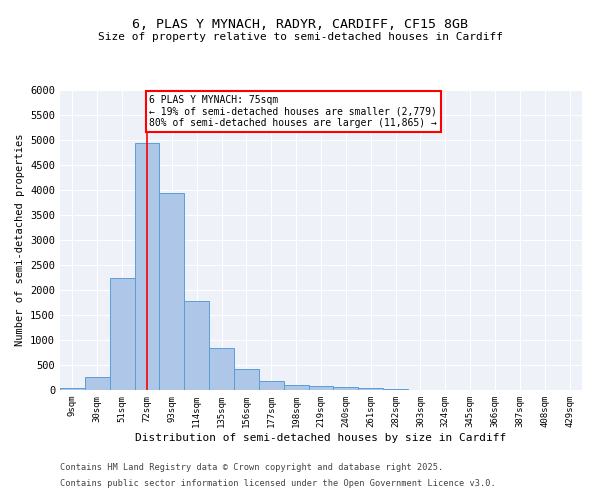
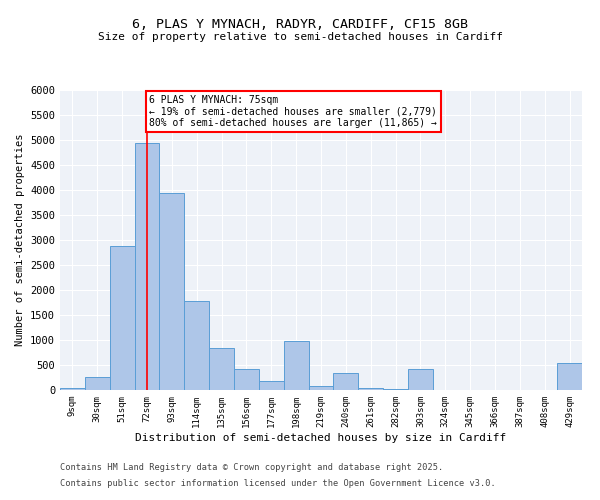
51sqm: 2250 -> 2880
198sqm: 110 -> 980
240sqm: 60 -> 340
303sqm: 10 -> 420
429sqm: 0 -> 540
